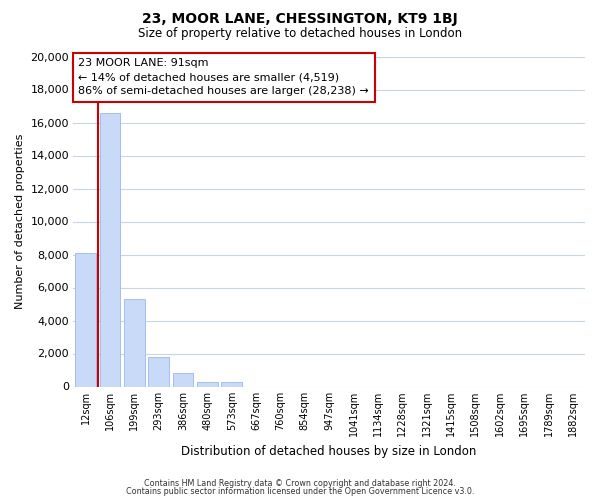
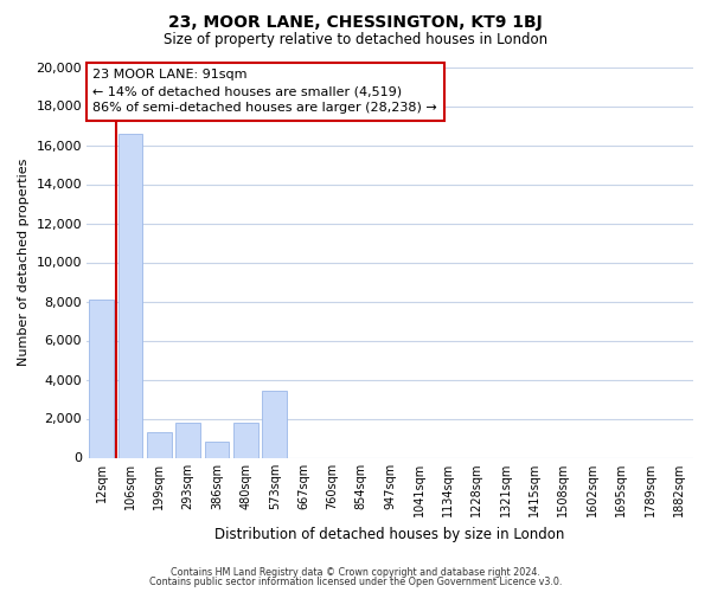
199sqm: 5,300 -> 1,300
480sqm: 300 -> 1,800
573sqm: 200 -> 3,400
